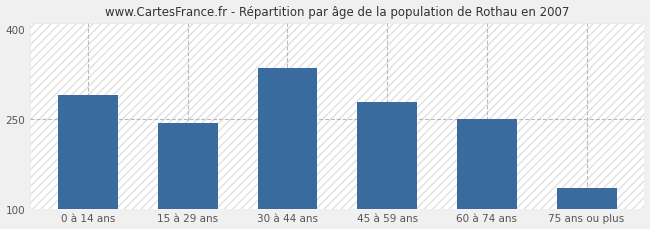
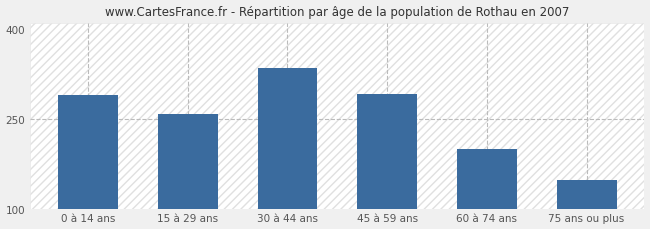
15 à 29 ans: 243 -> 258
45 à 59 ans: 278 -> 292
60 à 74 ans: 250 -> 200
75 ans ou plus: 135 -> 148
